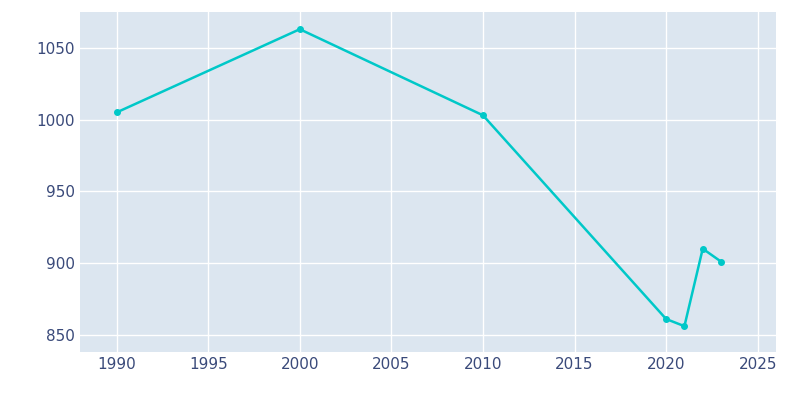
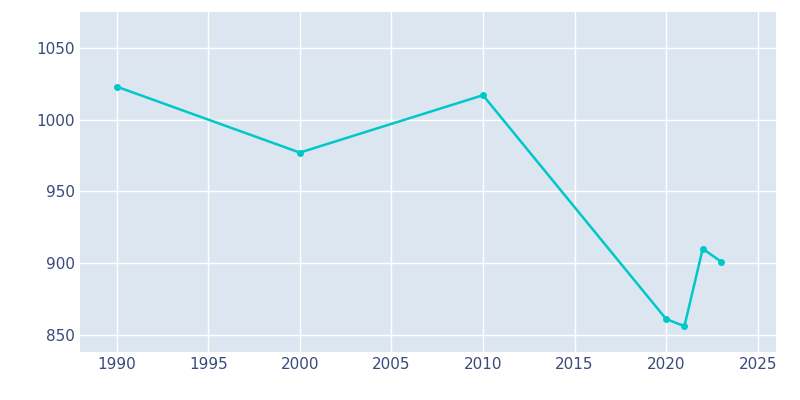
1990: 1005 -> 1023
2000: 1063 -> 977
2010: 1003 -> 1017
